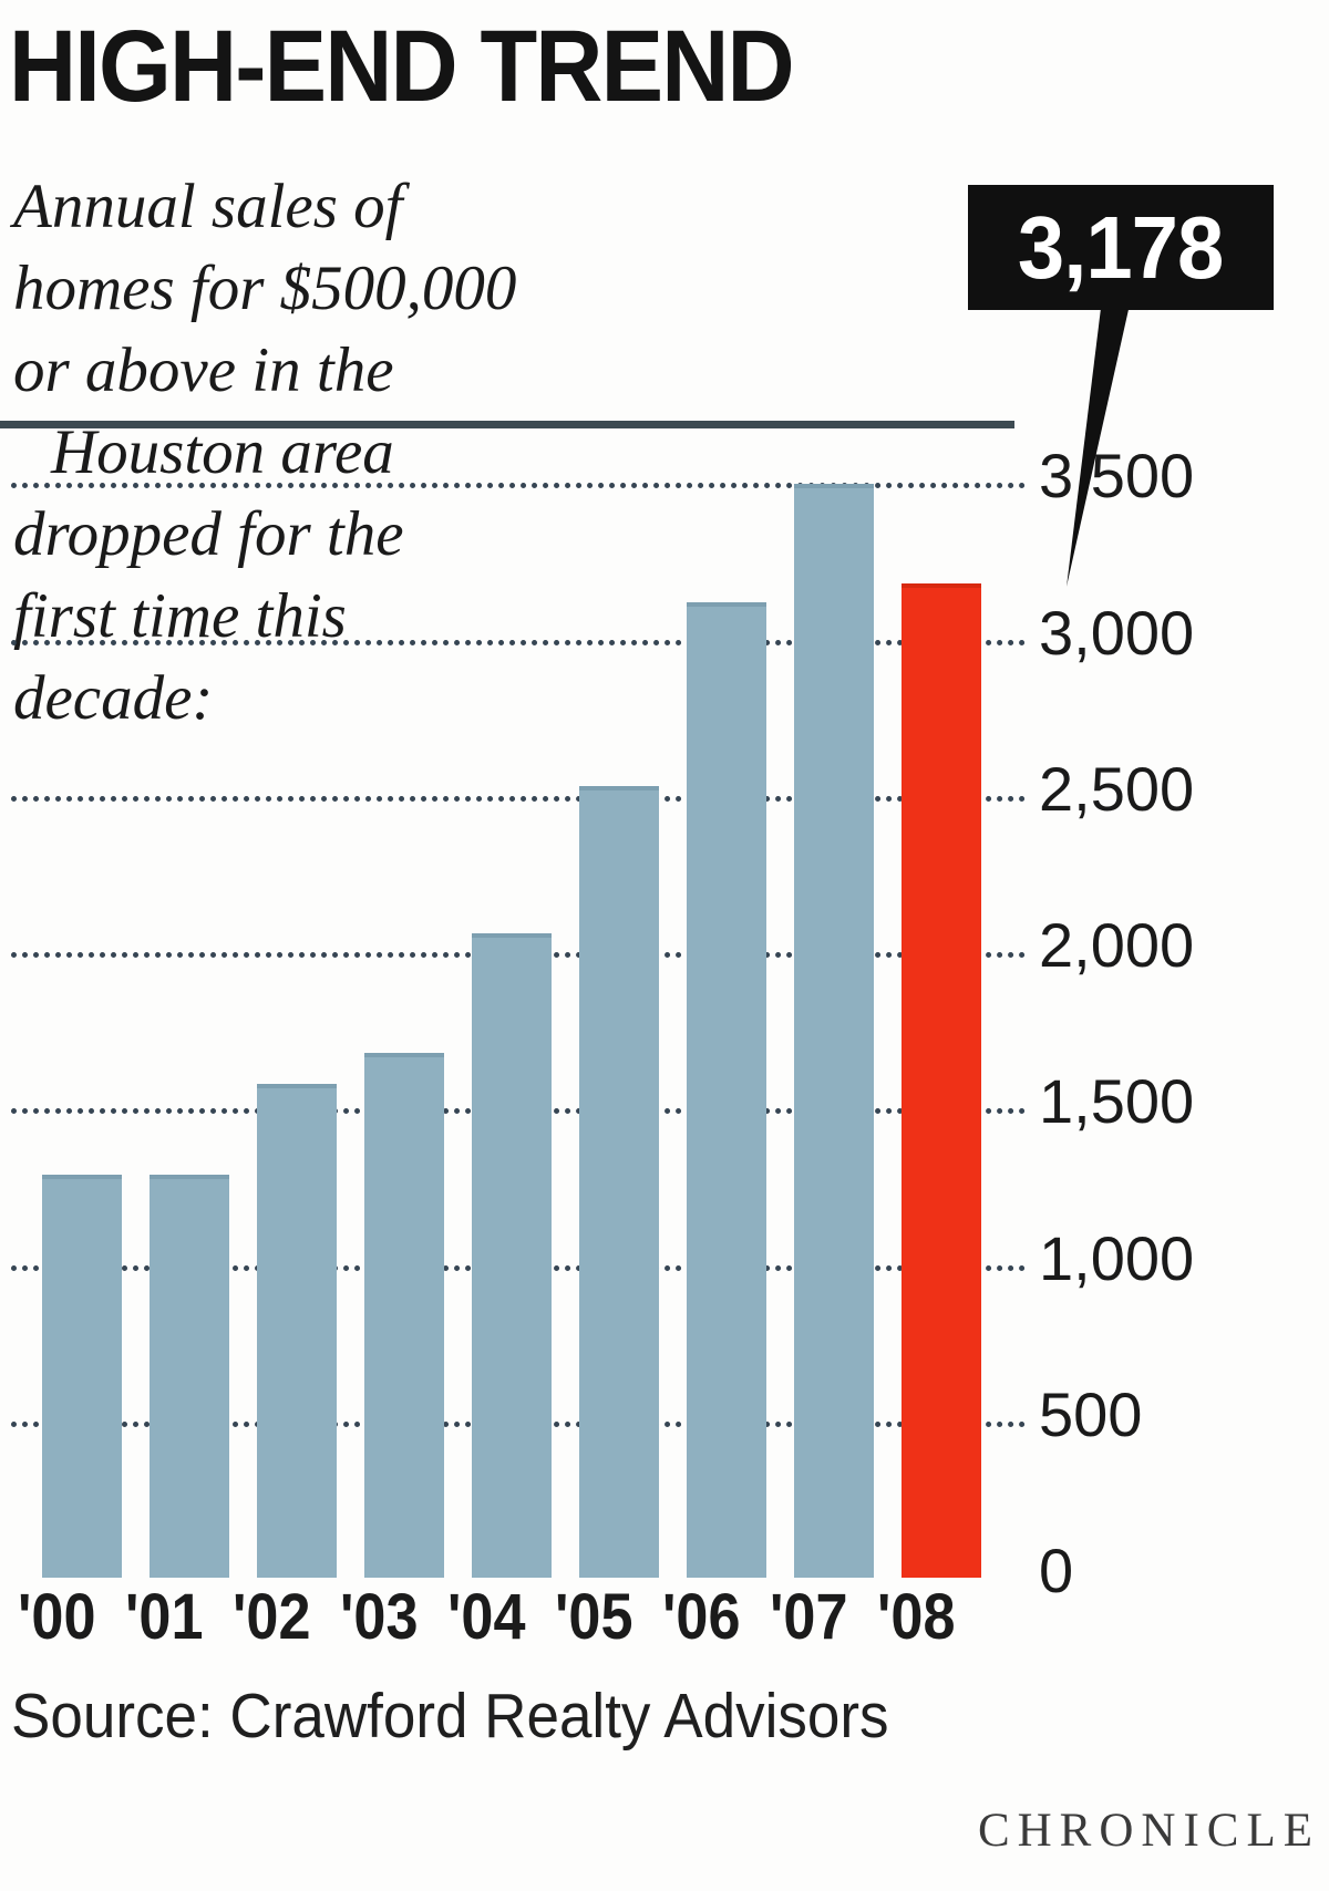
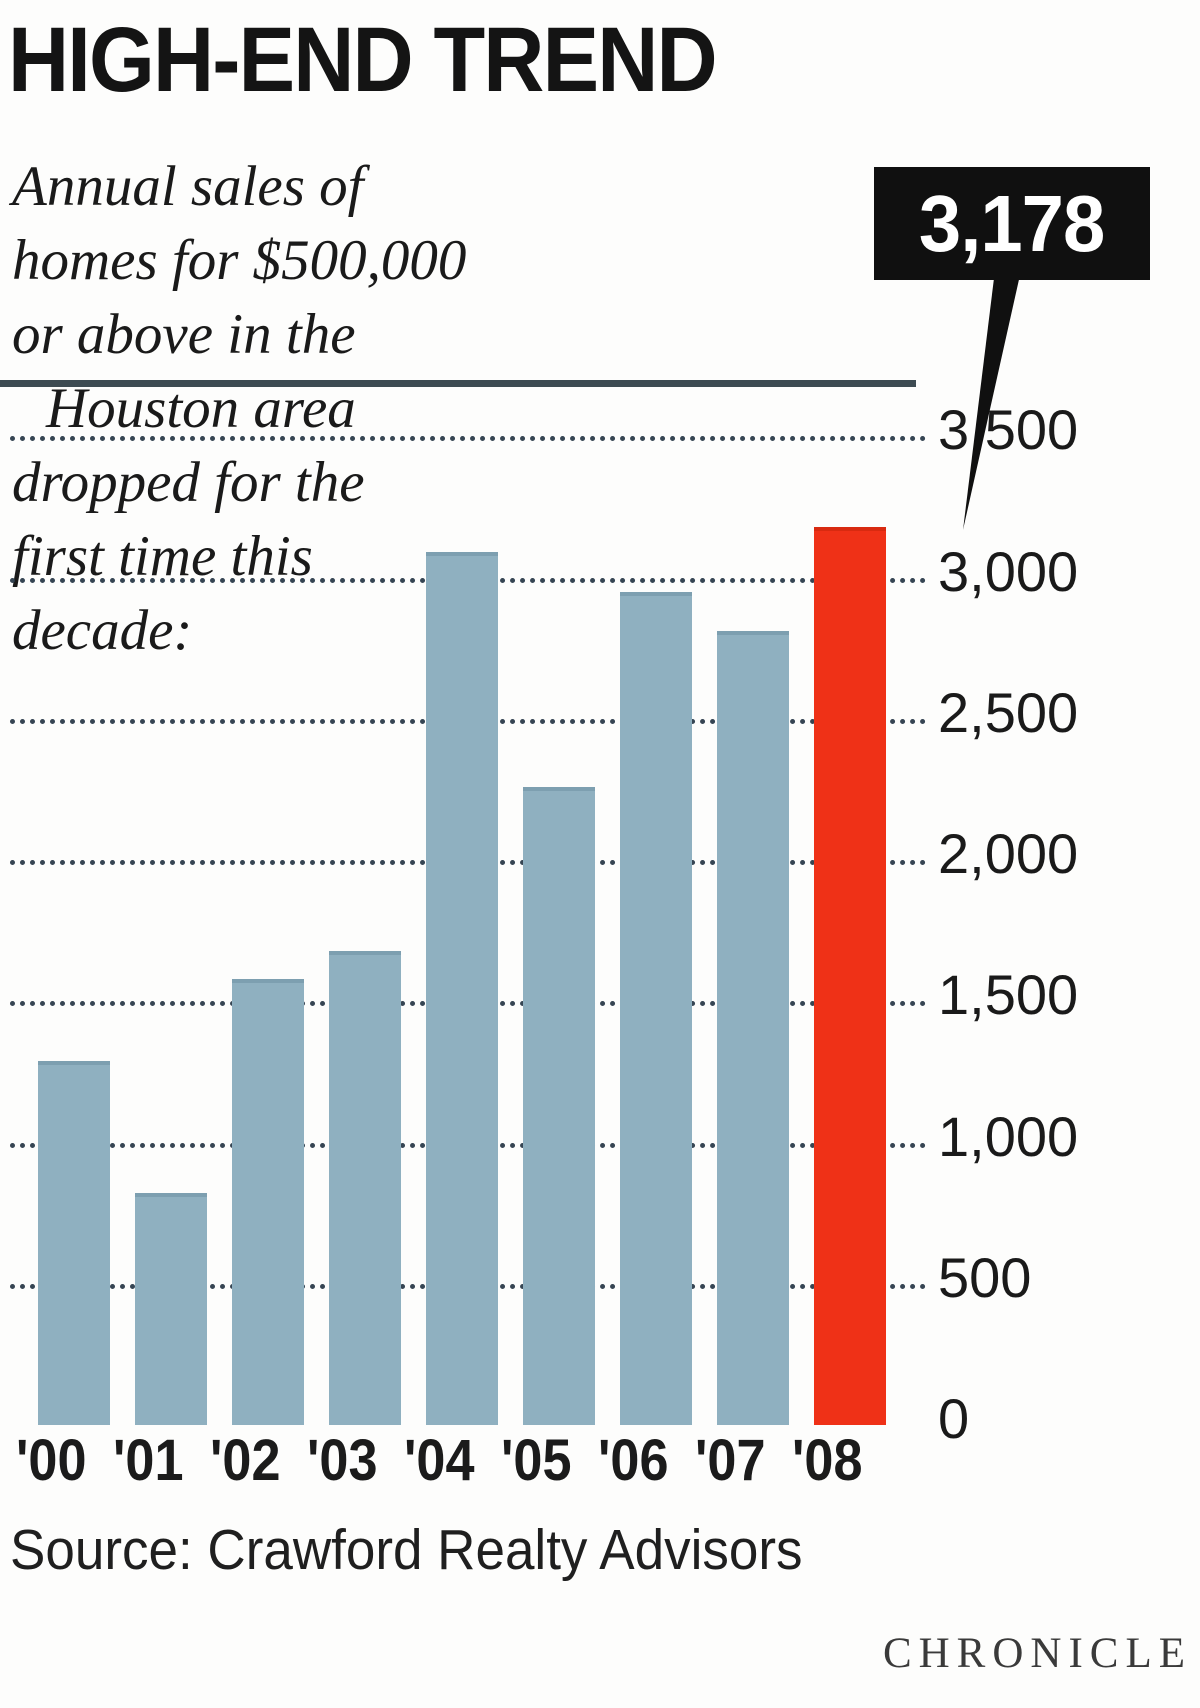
'01: 1290 -> 820
'04: 2060 -> 3090
'05: 2530 -> 2260
'06: 3120 -> 2950
'07: 3500 -> 2810
